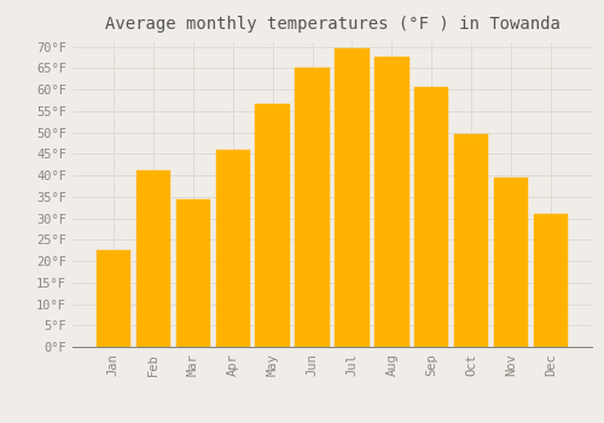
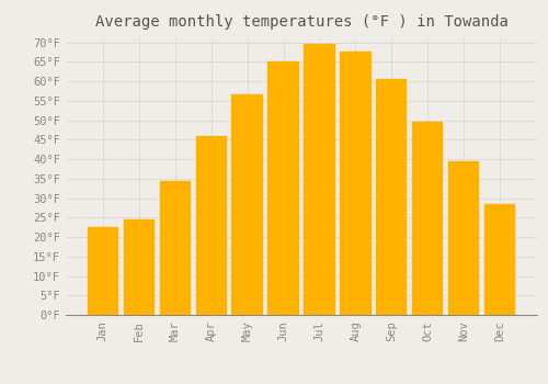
Feb: 41.0°F -> 24.5°F
Dec: 31.0°F -> 28.5°F
